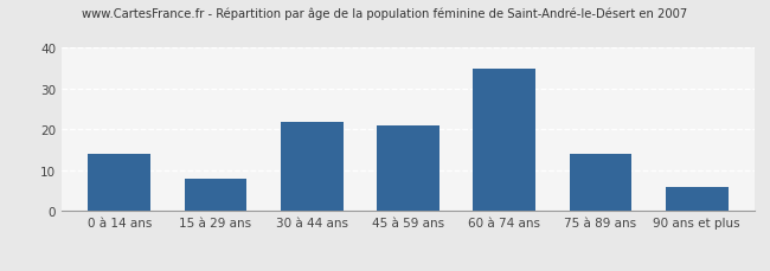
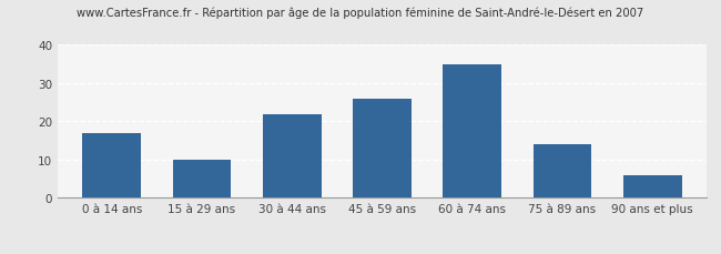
0 à 14 ans: 14 -> 17
15 à 29 ans: 8 -> 10
45 à 59 ans: 21 -> 26
